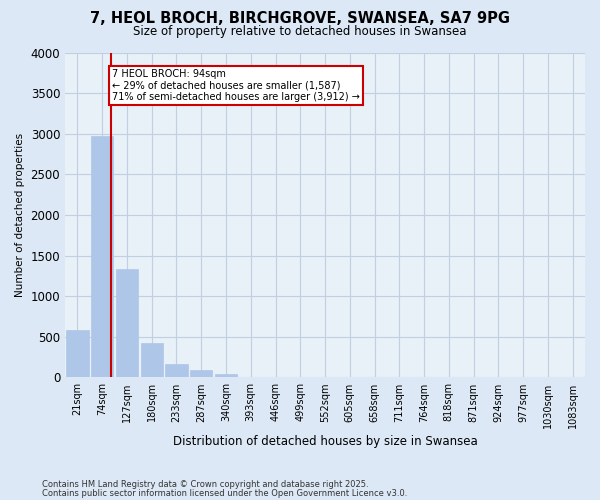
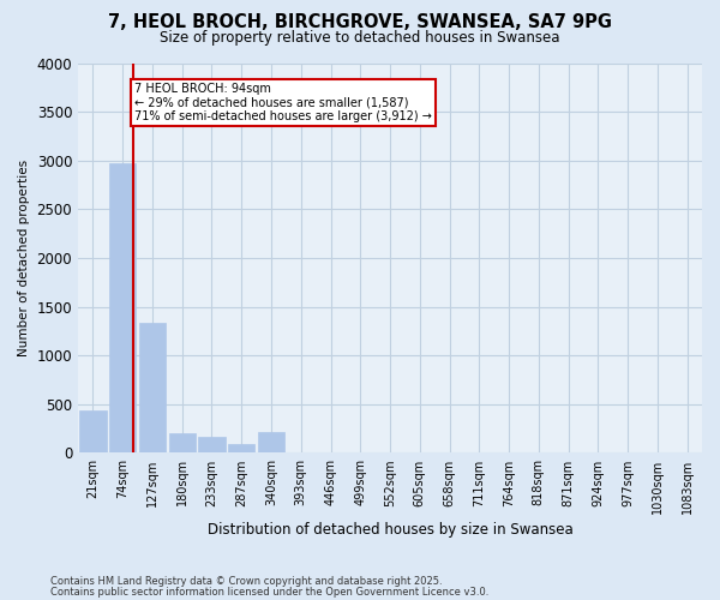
21sqm: 580 -> 440
180sqm: 430 -> 200
340sqm: 40 -> 220
